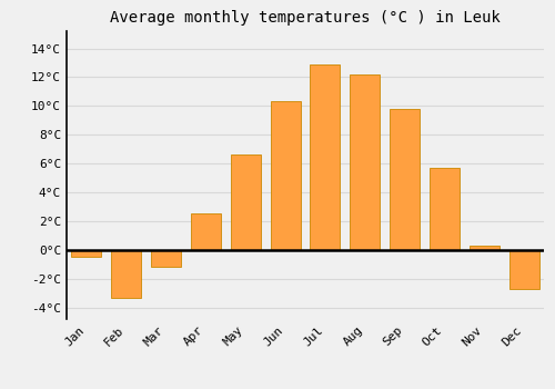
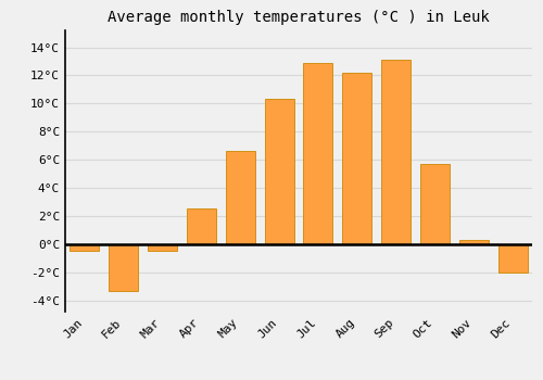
Mar: -1.2°C -> -0.5°C
Sep: 9.8°C -> 13.1°C
Dec: -2.7°C -> -2.0°C
